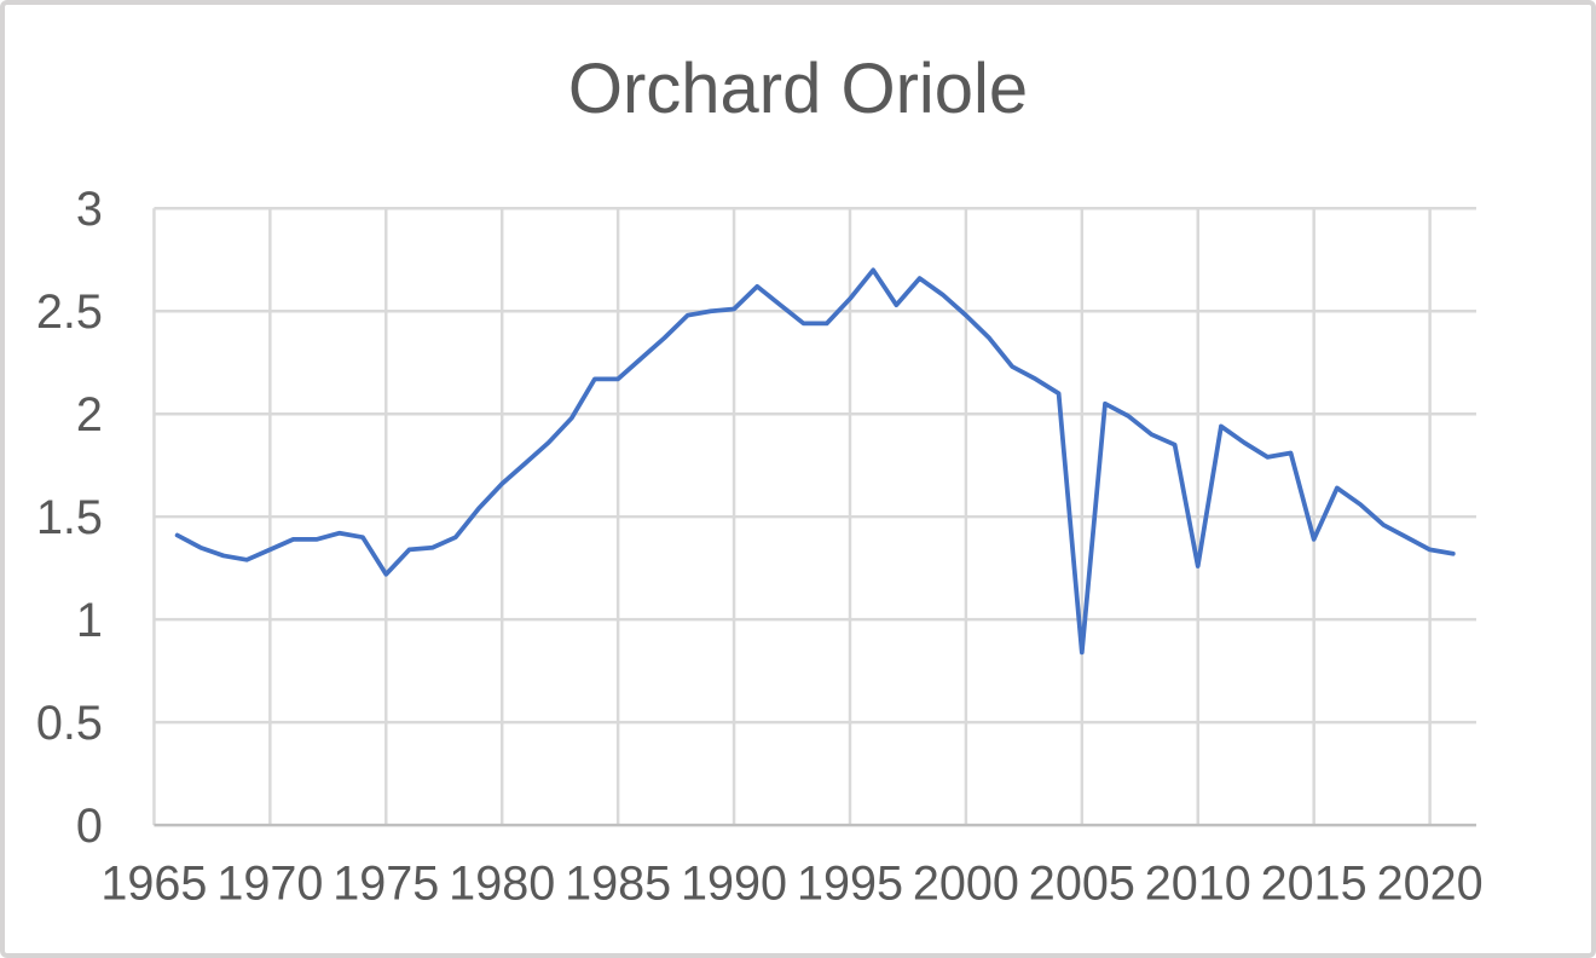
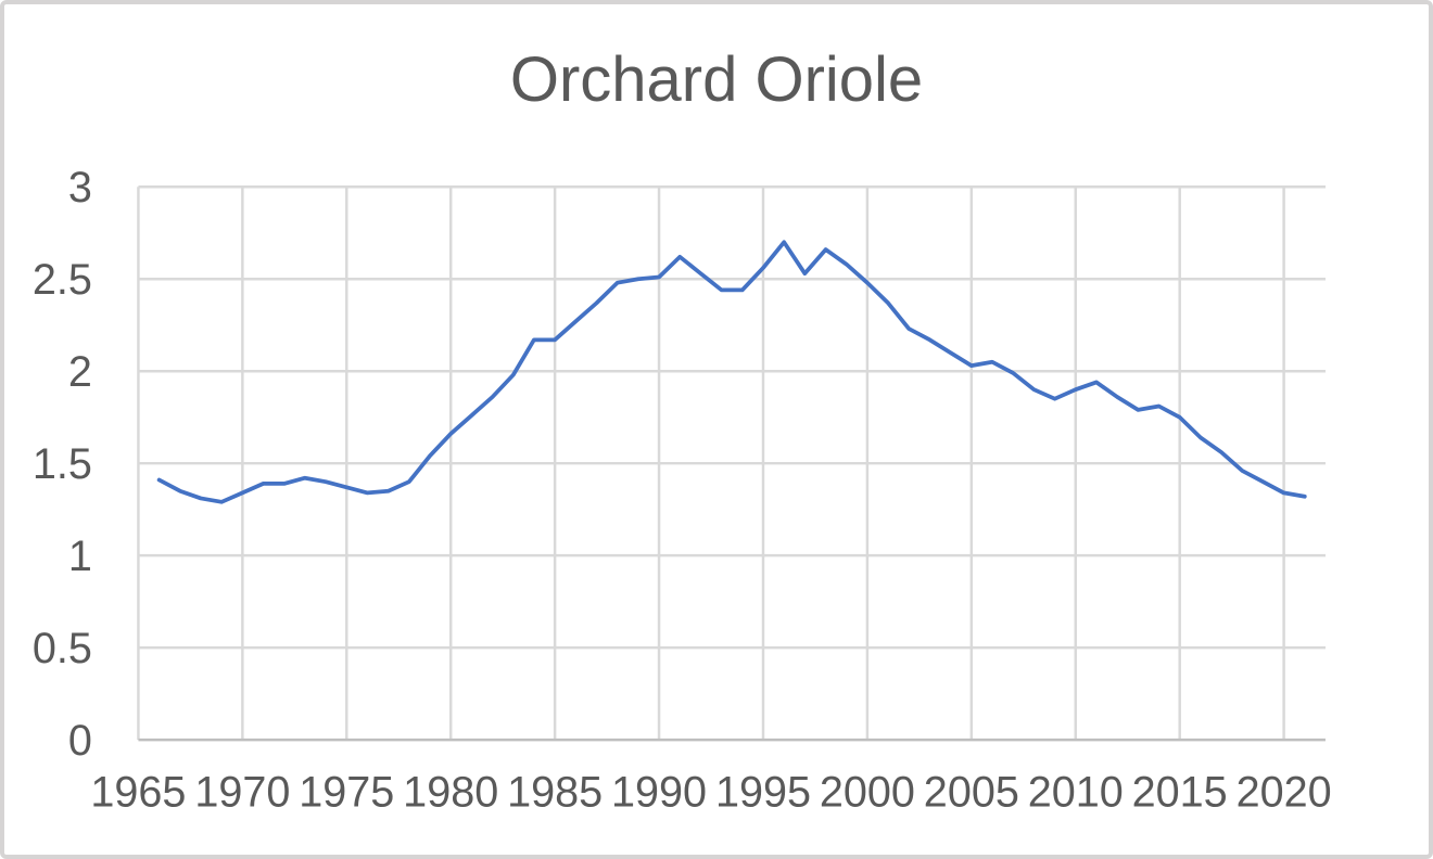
1975: 1.22 -> 1.37
2005: 0.84 -> 2.03
2010: 1.26 -> 1.90
2015: 1.39 -> 1.75
